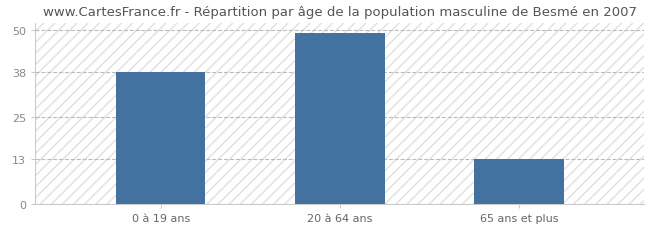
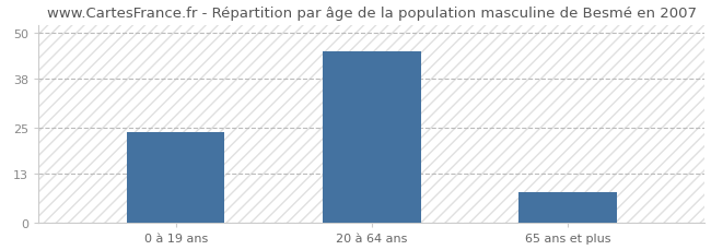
0 à 19 ans: 38 -> 24
20 à 64 ans: 49 -> 45
65 ans et plus: 13 -> 8
